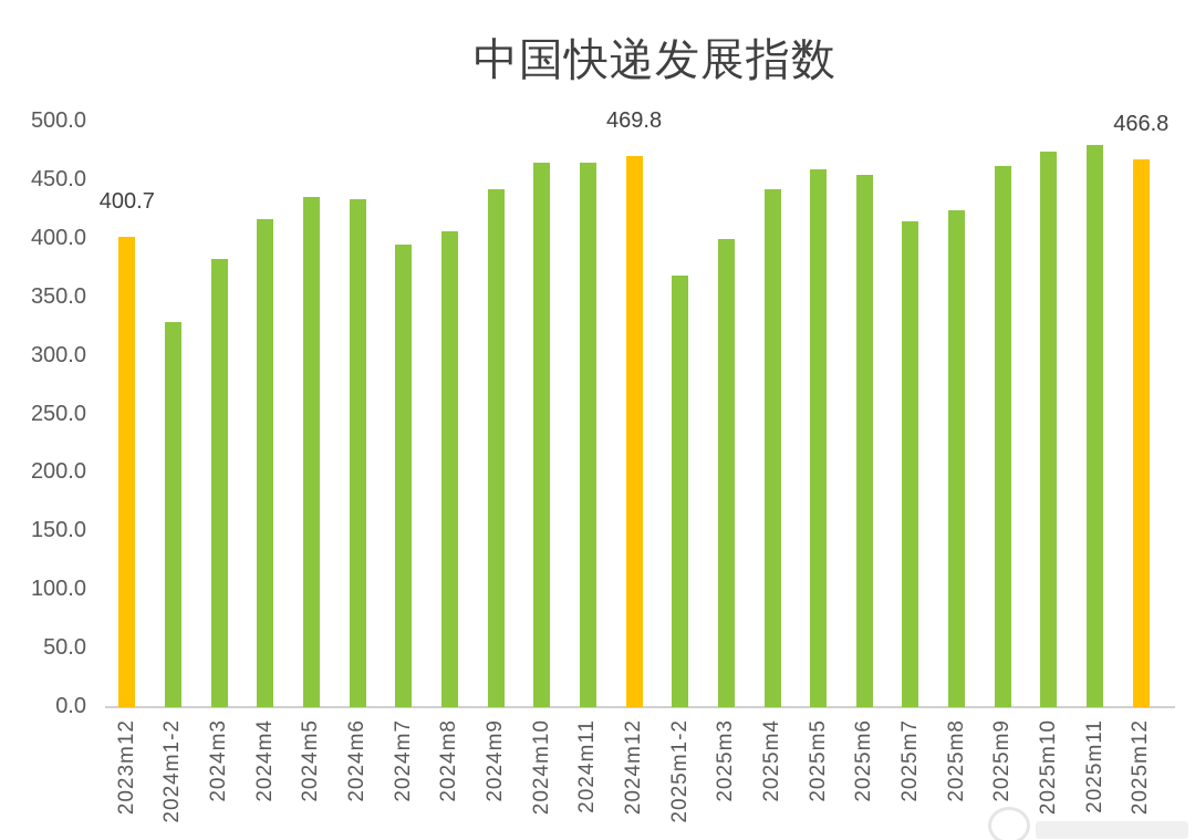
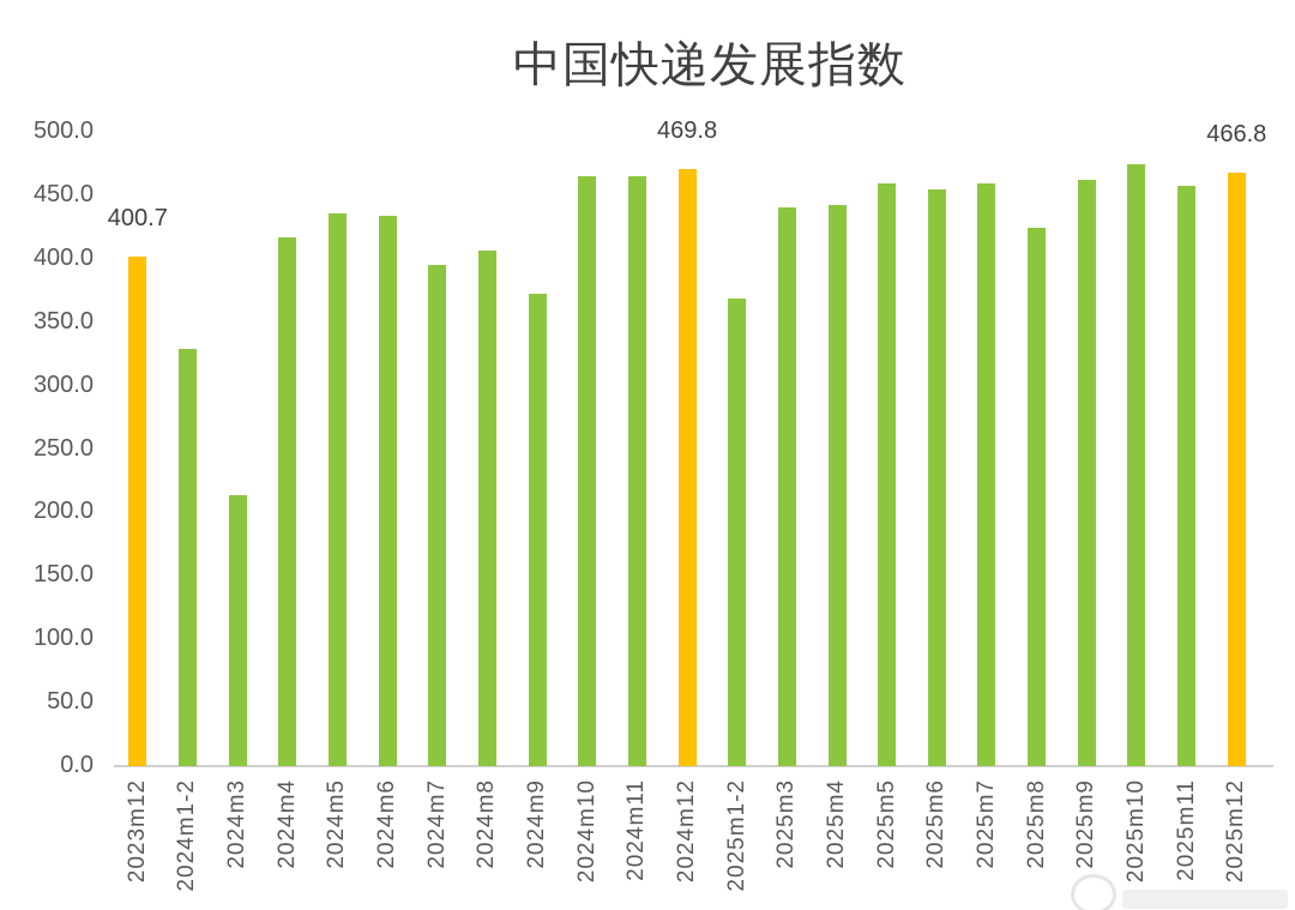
2024m3: 382 -> 213
2024m9: 442 -> 372
2025m3: 399 -> 440
2025m7: 414 -> 459
2025m11: 479 -> 457
